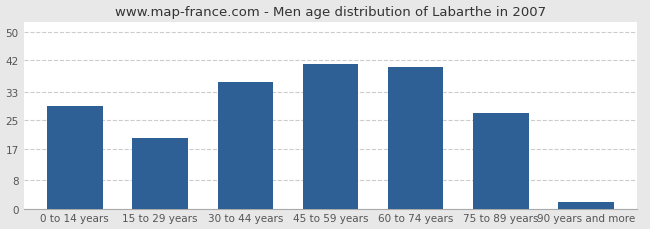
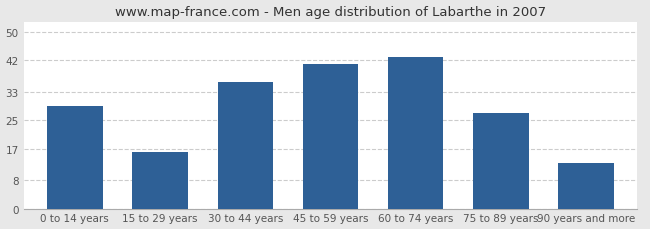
15 to 29 years: 20 -> 16
60 to 74 years: 40 -> 43
90 years and more: 2 -> 13
